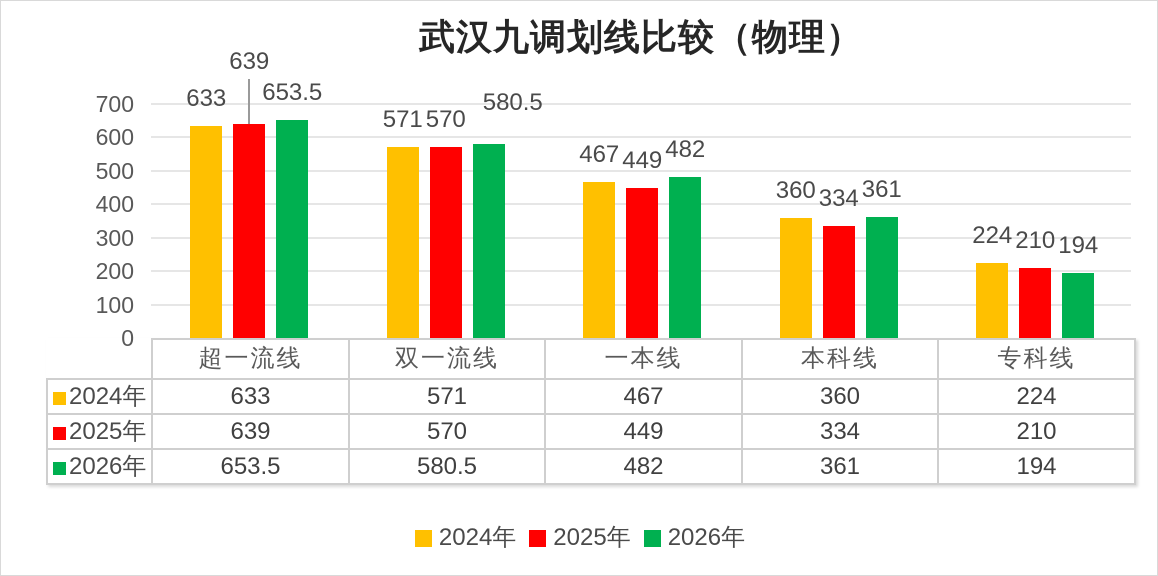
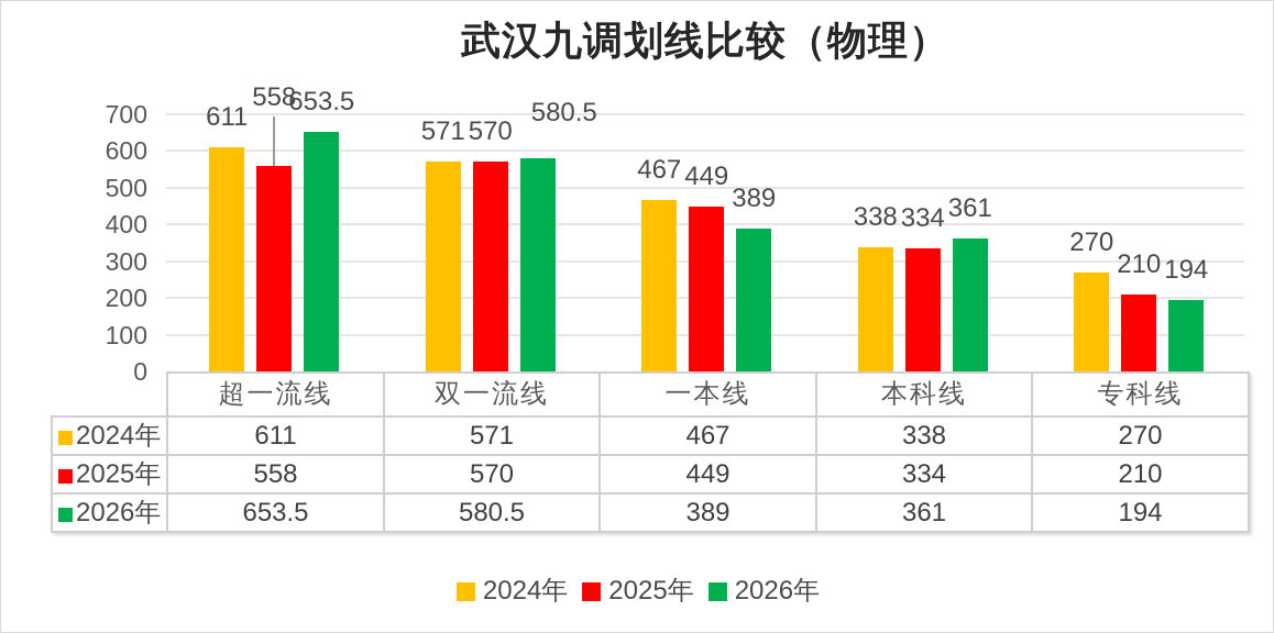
2024年/超一流线: 633 -> 611
2025年/超一流线: 639 -> 558
2026年/一本线: 482 -> 389
2024年/本科线: 360 -> 338
2024年/专科线: 224 -> 270
